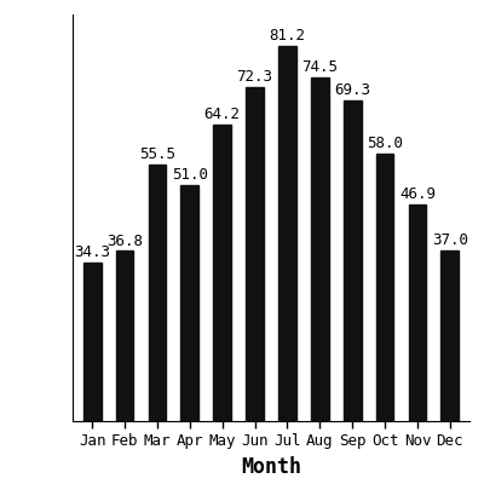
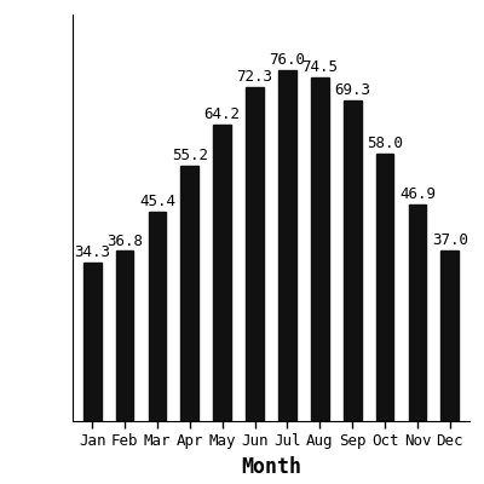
Mar: 55.5 -> 45.4
Apr: 51.0 -> 55.2
Jul: 81.2 -> 76.0
